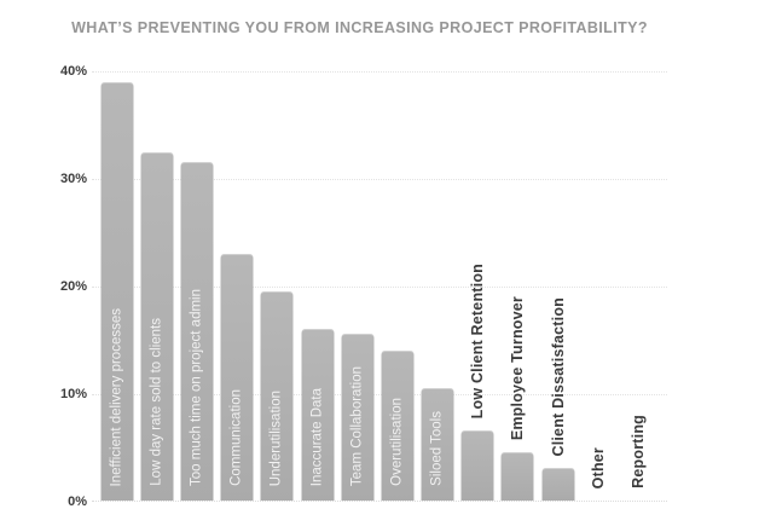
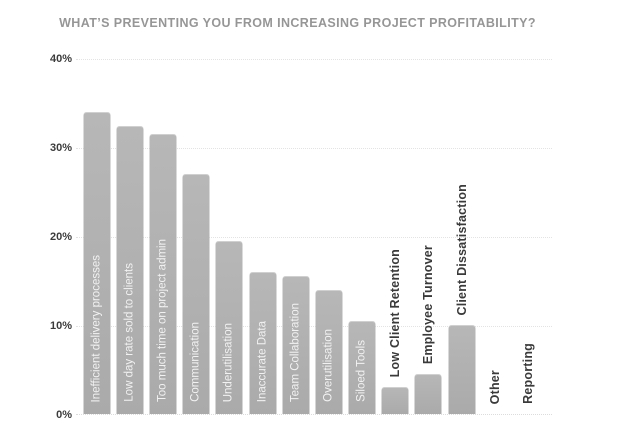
Inefficient delivery processes: 39% -> 34%
Communication: 23% -> 27%
Low Client Retention: 6% -> 3%
Client Dissatisfaction: 3% -> 10%
